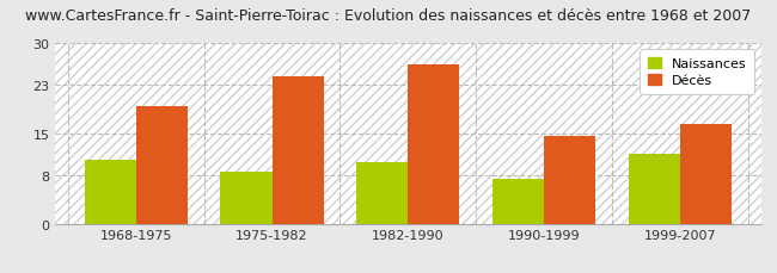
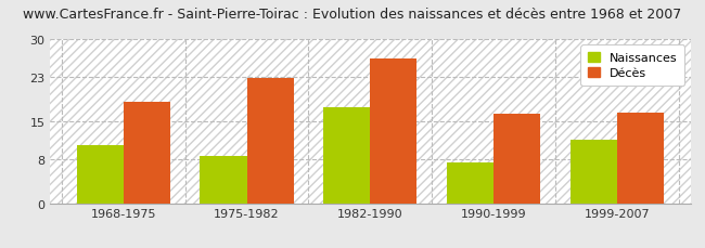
Décès/1968-1975: 19.5 -> 18.4
Décès/1975-1982: 24.5 -> 22.8
Naissances/1982-1990: 10.2 -> 17.6
Décès/1990-1999: 14.5 -> 16.4
